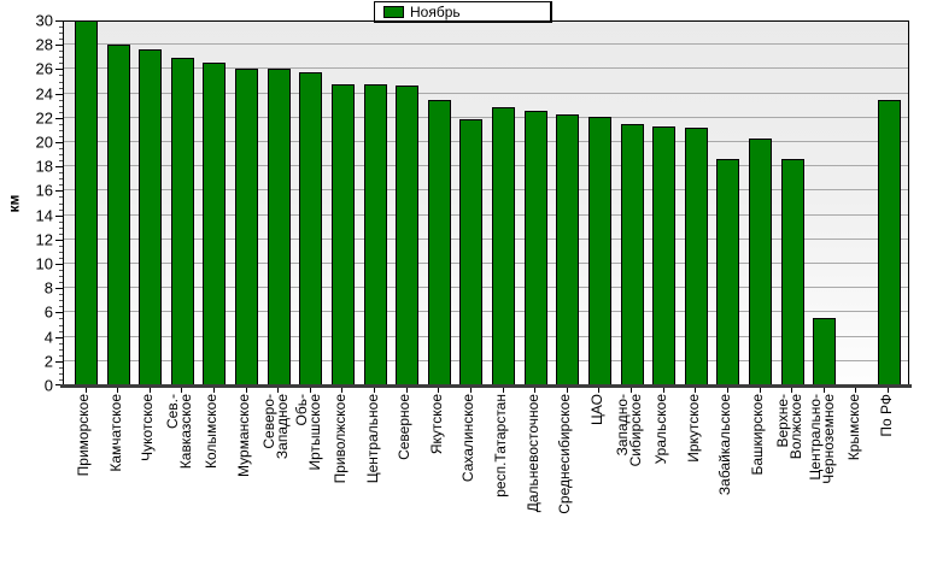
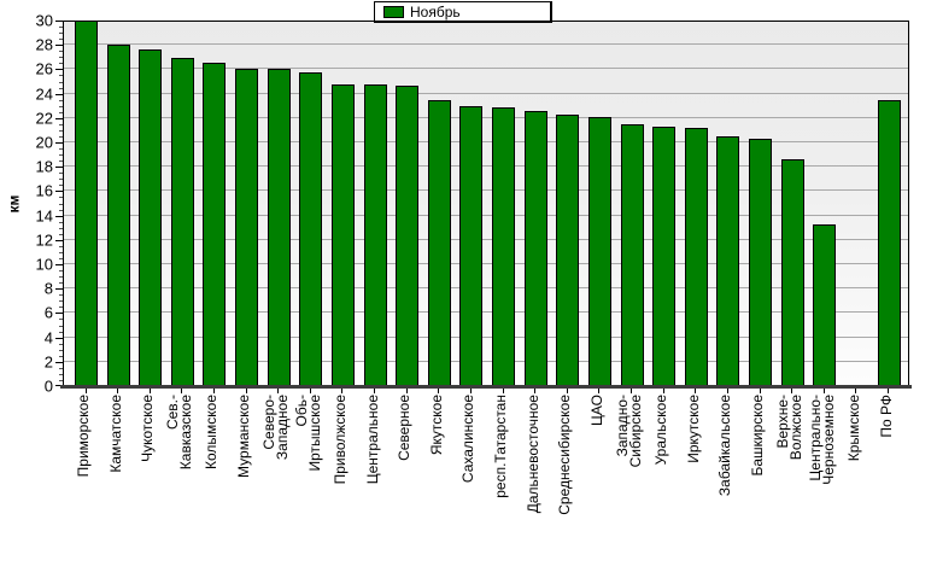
Сахалинское: 21.9 -> 23.0
Забайкальское: 18.6 -> 20.5
Центрально- Черноземное: 5.5 -> 13.3
